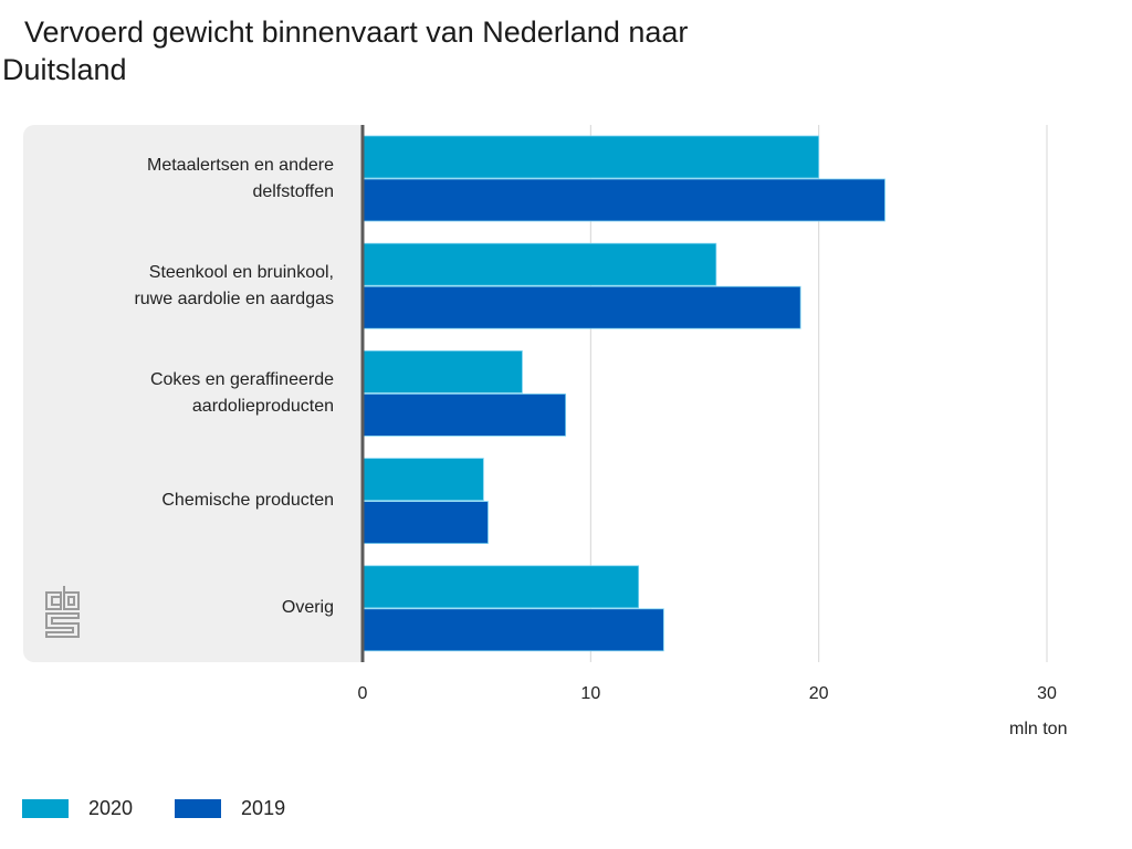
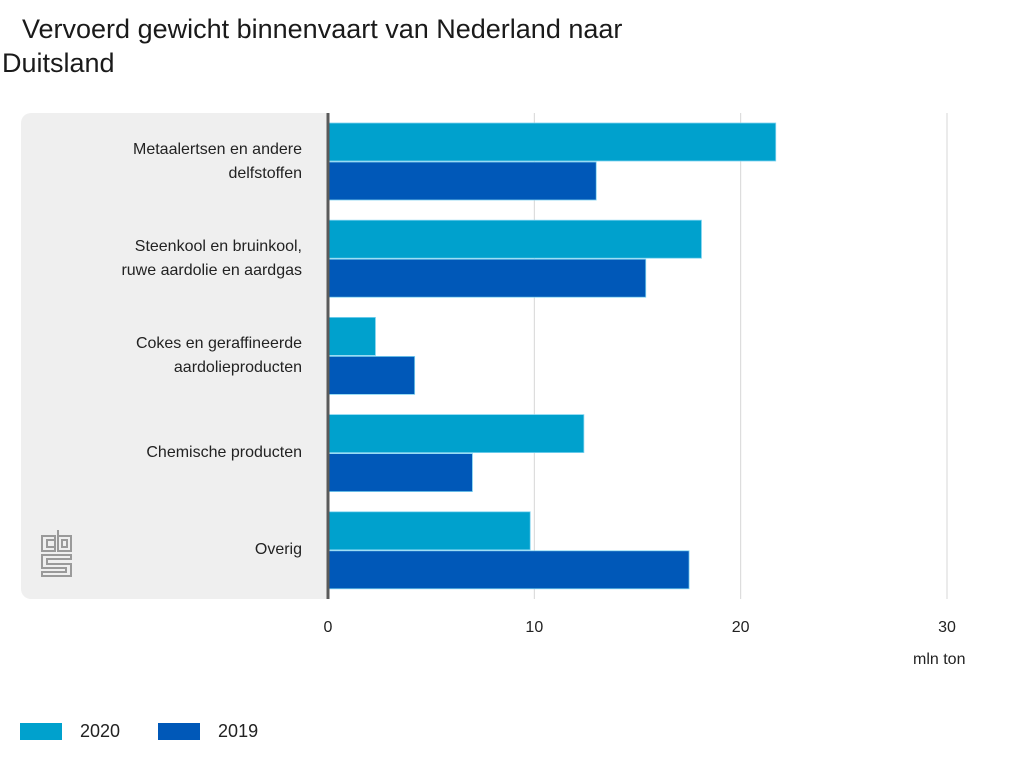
2020/Metaalertsen en andere delfstoffen: 20.0 -> 21.7
2019/Metaalertsen en andere delfstoffen: 22.9 -> 13.0
2020/Steenkool en bruinkool, ruwe aardolie en aardgas: 15.5 -> 18.1
2019/Steenkool en bruinkool, ruwe aardolie en aardgas: 19.2 -> 15.4
2020/Cokes en geraffineerde aardolieproducten: 7.0 -> 2.3
2019/Cokes en geraffineerde aardolieproducten: 8.9 -> 4.2
2020/Chemische producten: 5.3 -> 12.4
2019/Chemische producten: 5.5 -> 7.0
2020/Overig: 12.1 -> 9.8
2019/Overig: 13.2 -> 17.5
